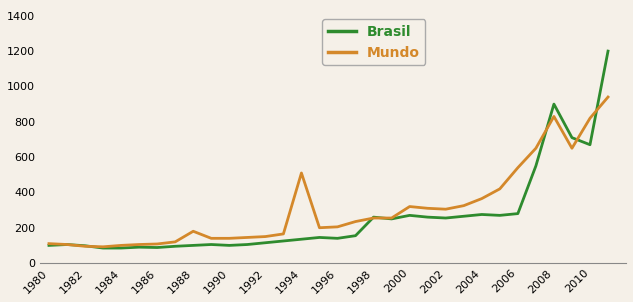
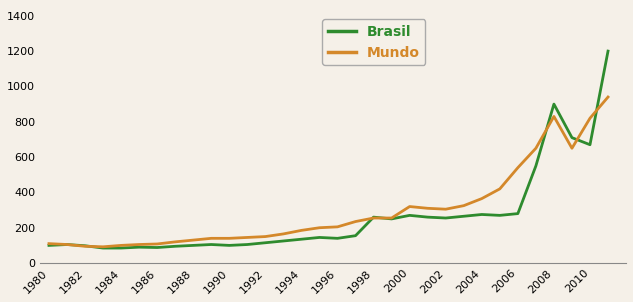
Mundo/1988: 180 -> 130
Mundo/1994: 510 -> 180
